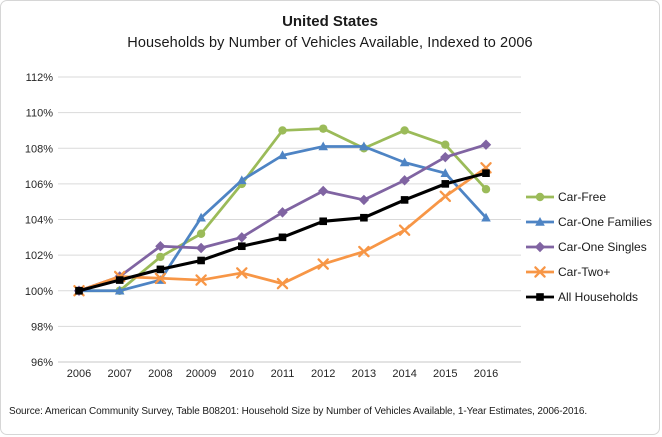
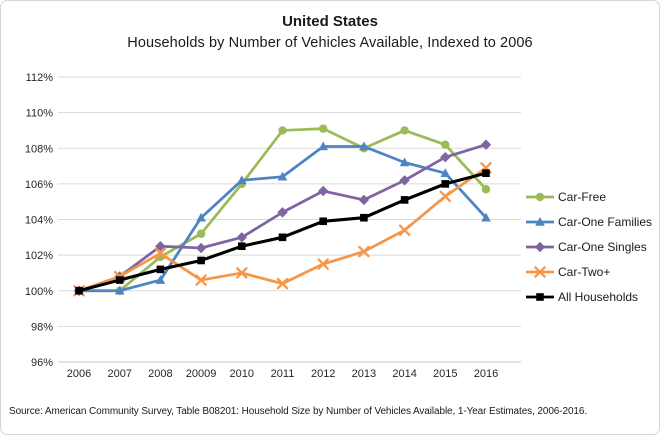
Car-Two+/2008: 100.7% -> 102.1%
Car-One Families/2011: 107.6% -> 106.4%
